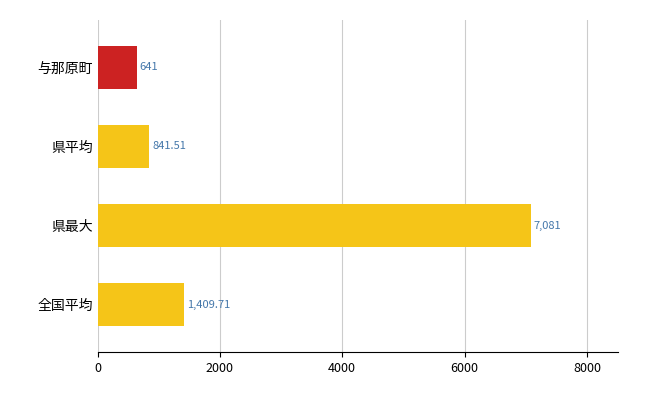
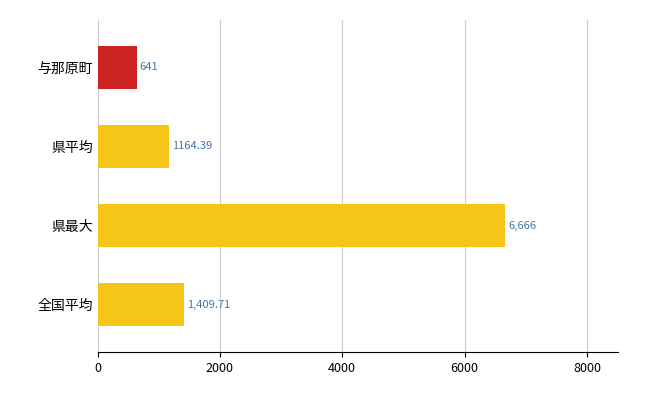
県平均: 841.51 -> 1164.39
県最大: 7,081 -> 6,666
